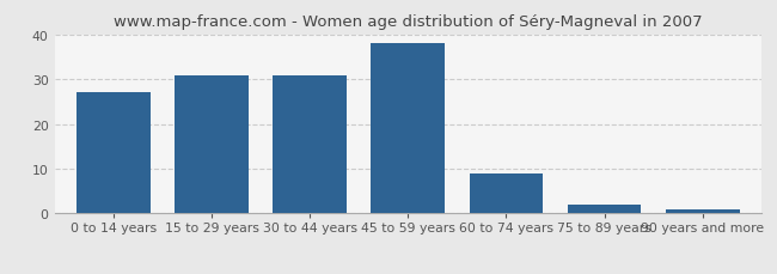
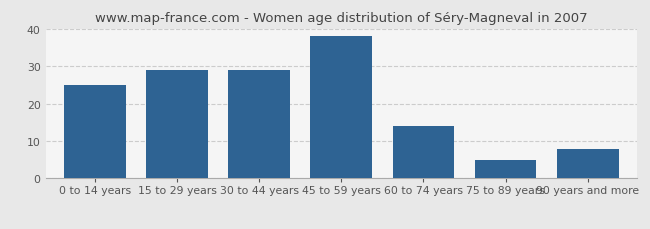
0 to 14 years: 27 -> 25
15 to 29 years: 31 -> 29
30 to 44 years: 31 -> 29
60 to 74 years: 9 -> 14
75 to 89 years: 2 -> 5
90 years and more: 1 -> 8
